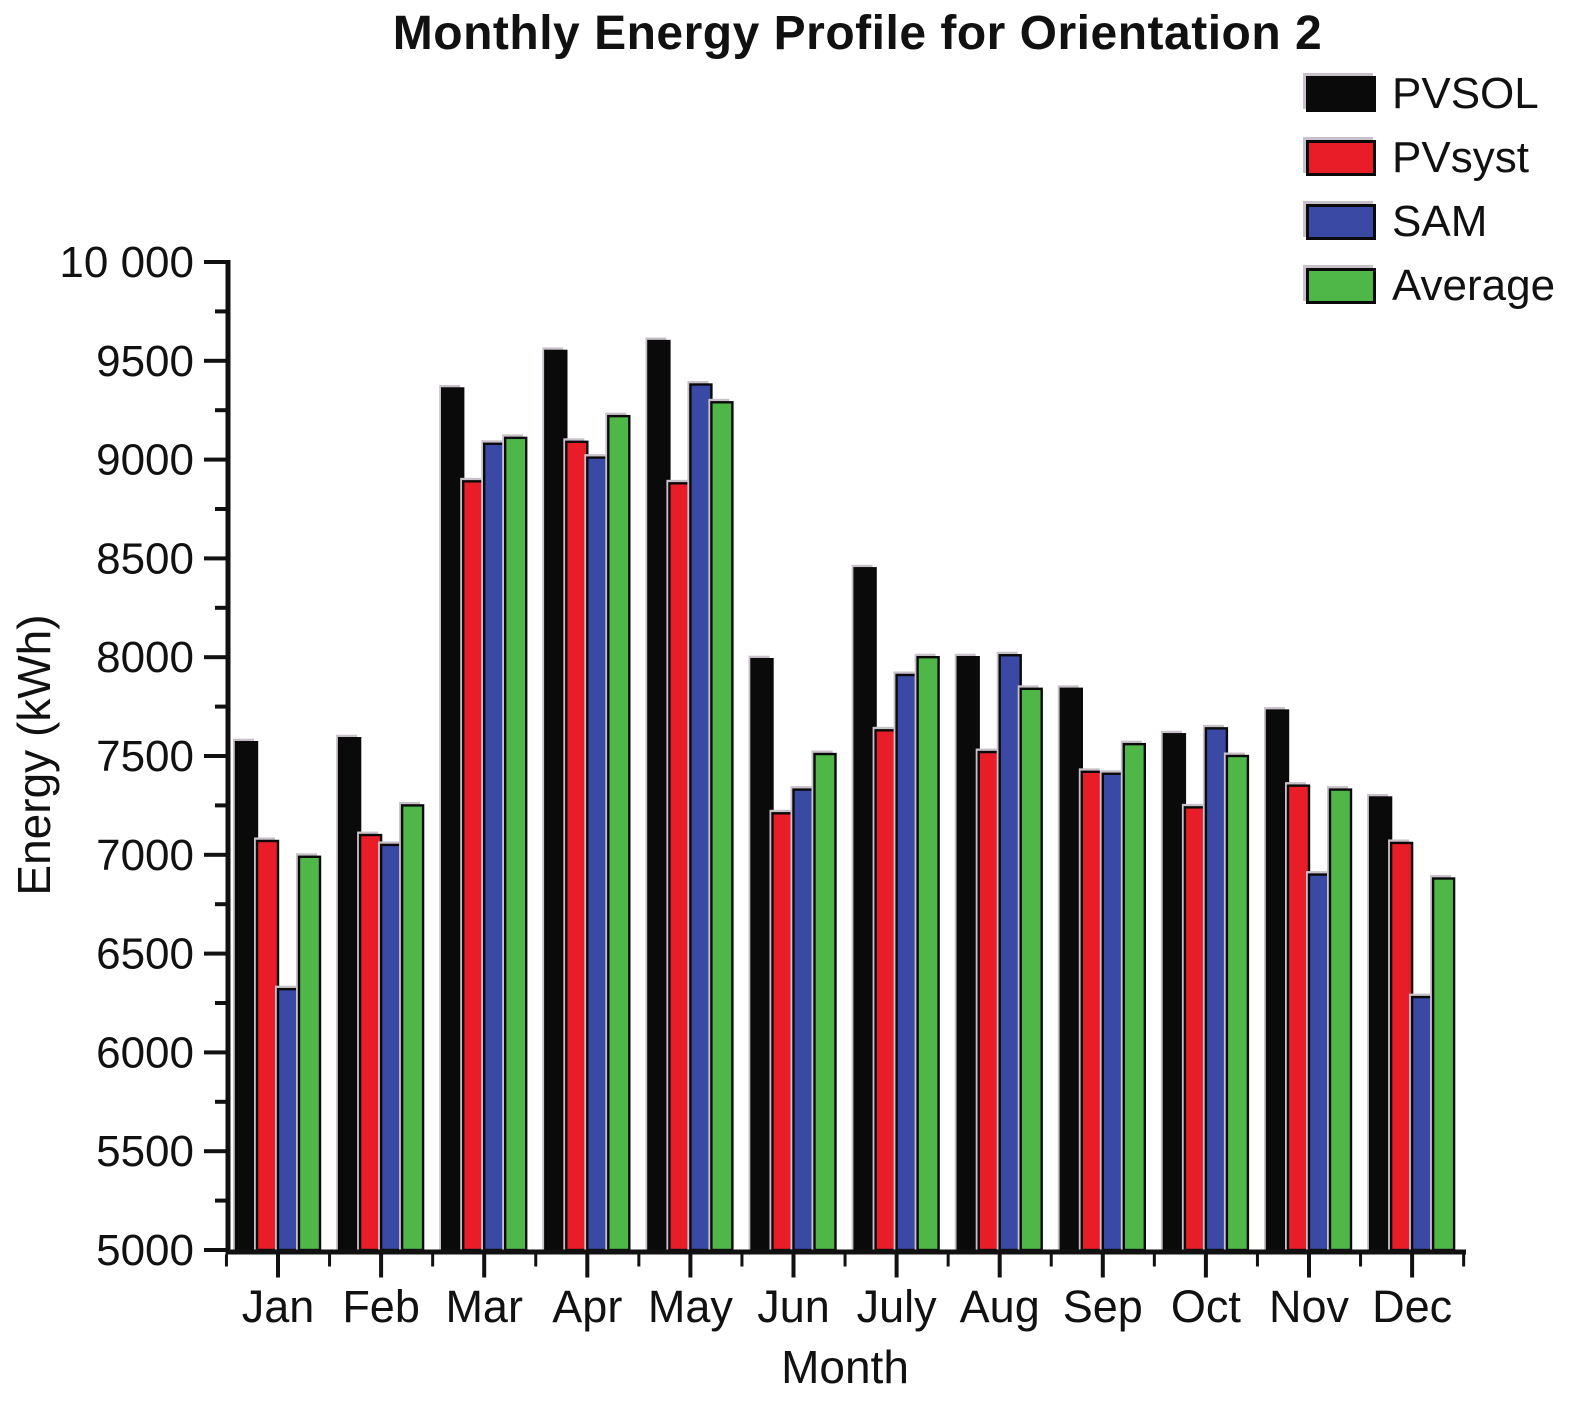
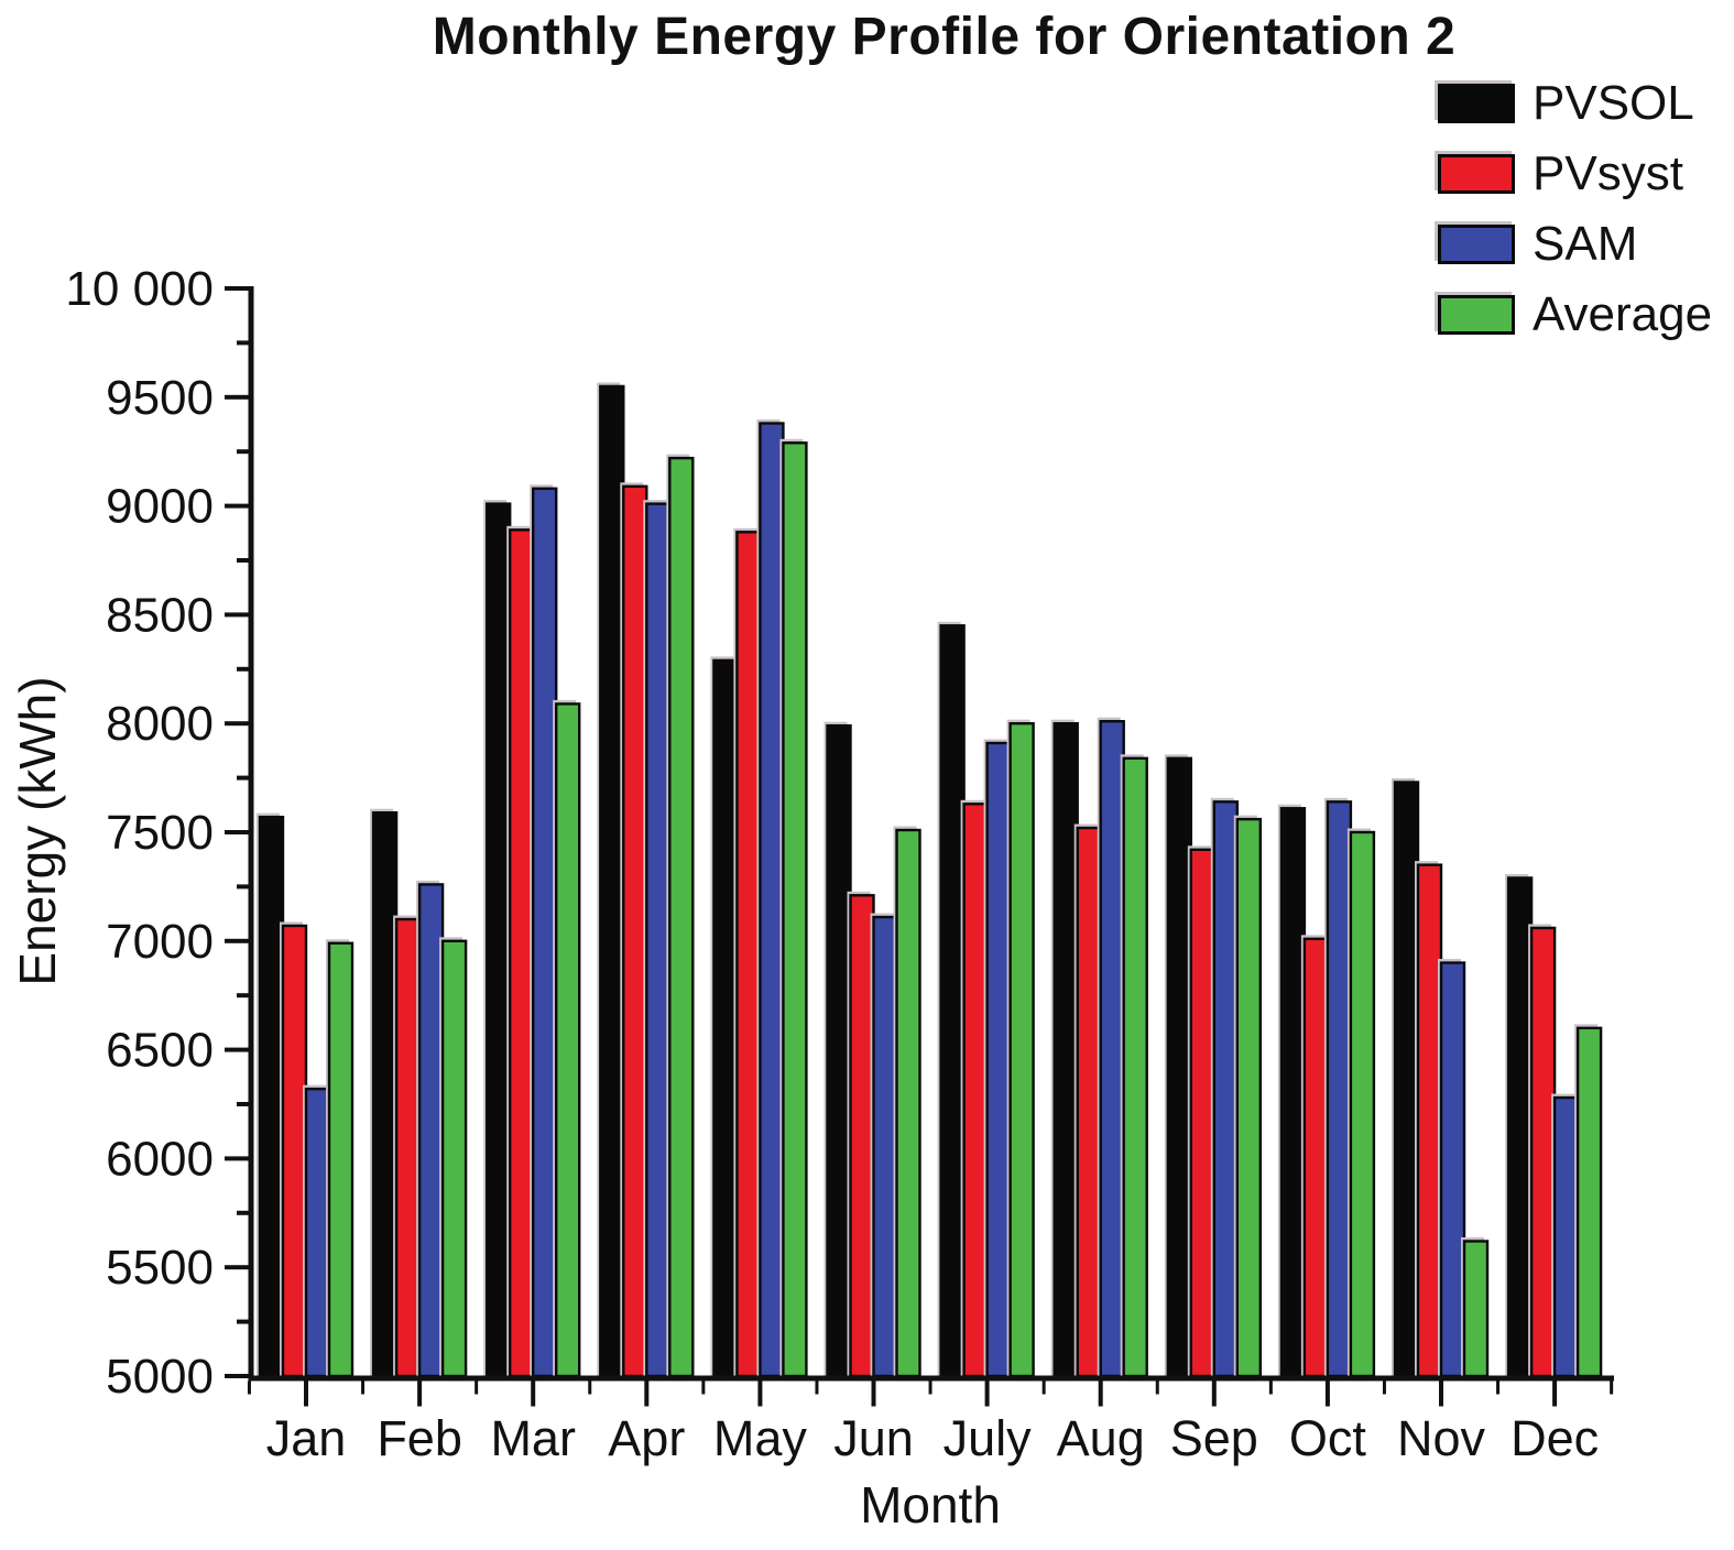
SAM/Feb: 7050 -> 7260
Average/Feb: 7250 -> 7000
PVSOL/Mar: 9360 -> 9010
Average/Mar: 9110 -> 8090
PVSOL/May: 9600 -> 8290
SAM/Jun: 7330 -> 7110
SAM/Sep: 7410 -> 7640
PVsyst/Oct: 7240 -> 7010
Average/Nov: 7330 -> 5620
Average/Dec: 6880 -> 6600
